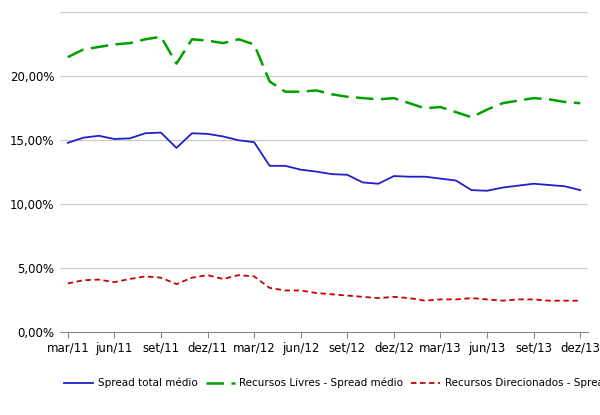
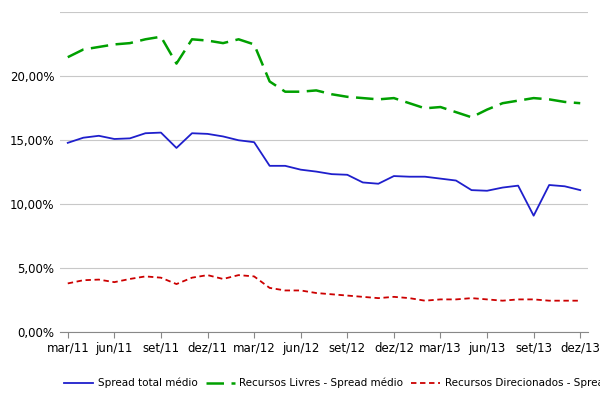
Spread total médio/set/13: 11,6% -> 9,1%
